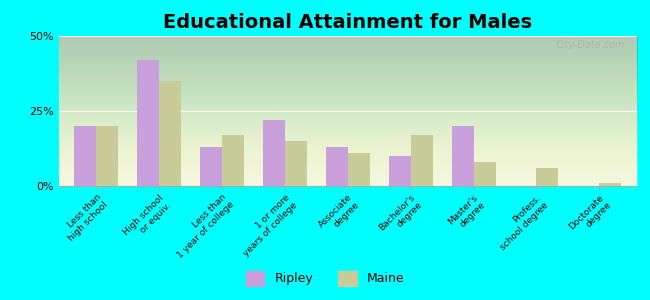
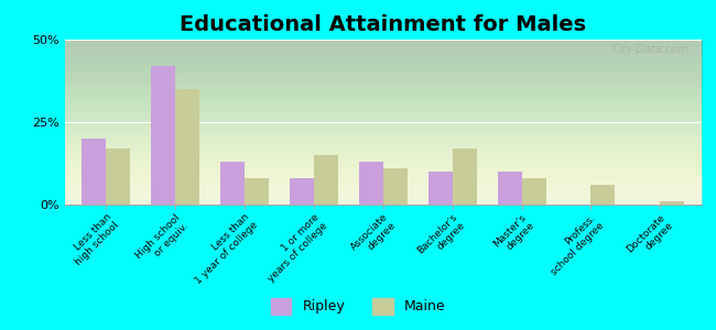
Maine/Less than high school: 20% -> 17%
Maine/Less than 1 year of college: 17% -> 8%
Ripley/1 or more years of college: 22% -> 8%
Ripley/Master's degree: 20% -> 10%
